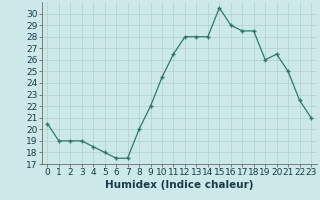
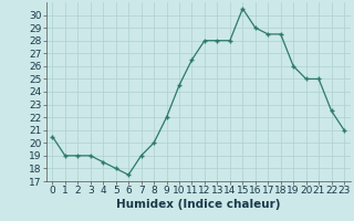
7: 17.5 -> 19.0
20: 26.5 -> 25.0
